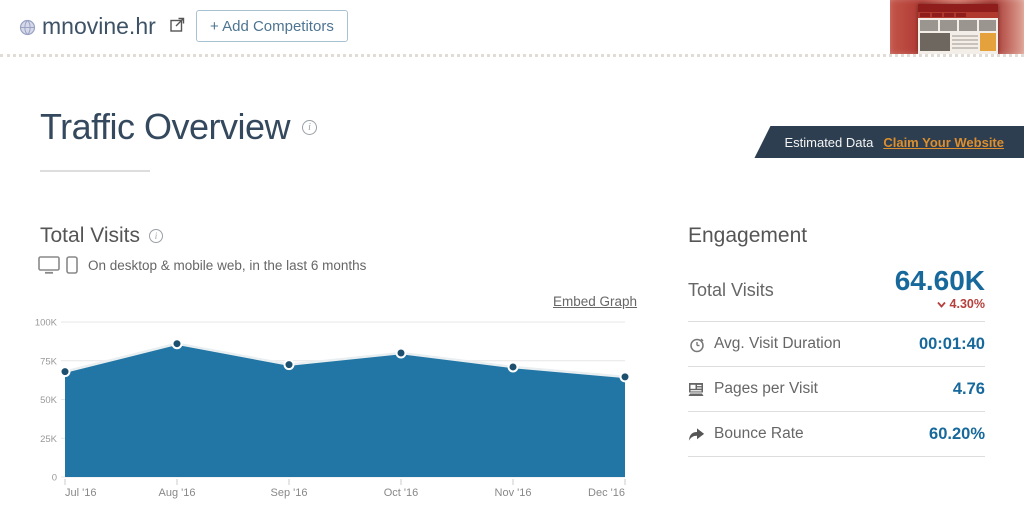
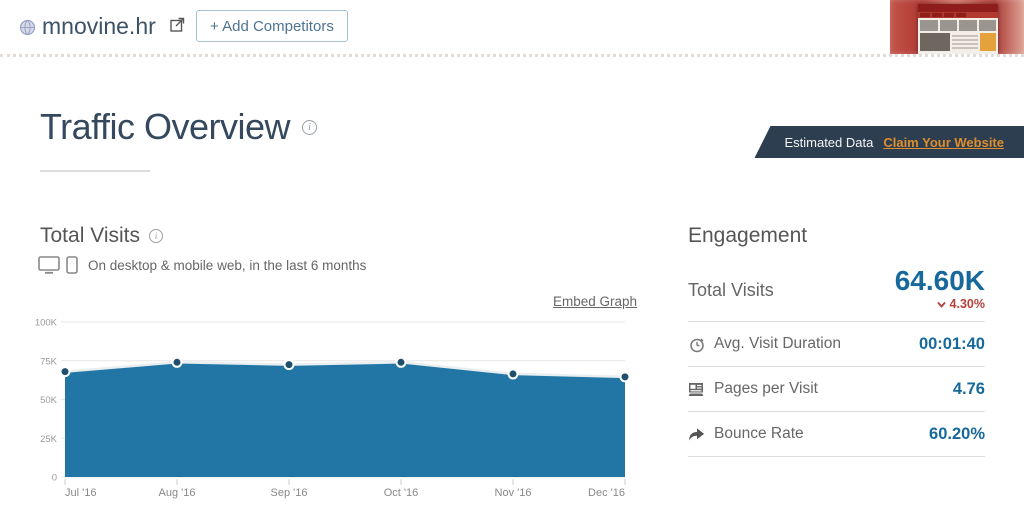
Aug '16: 86K -> 74K
Oct '16: 80K -> 74K
Nov '16: 71K -> 66K
